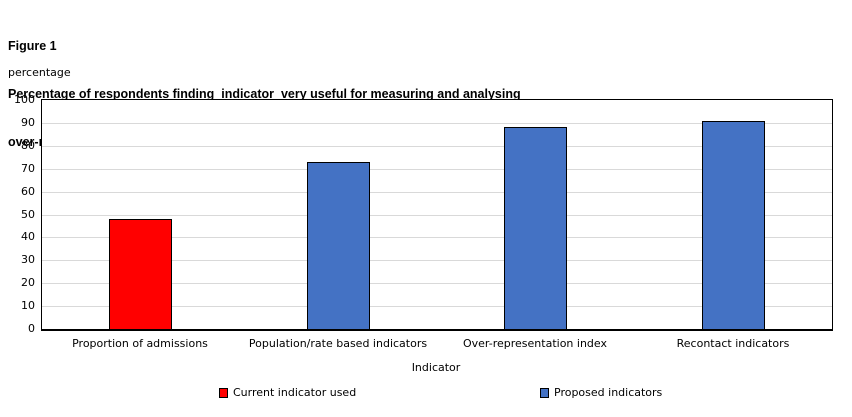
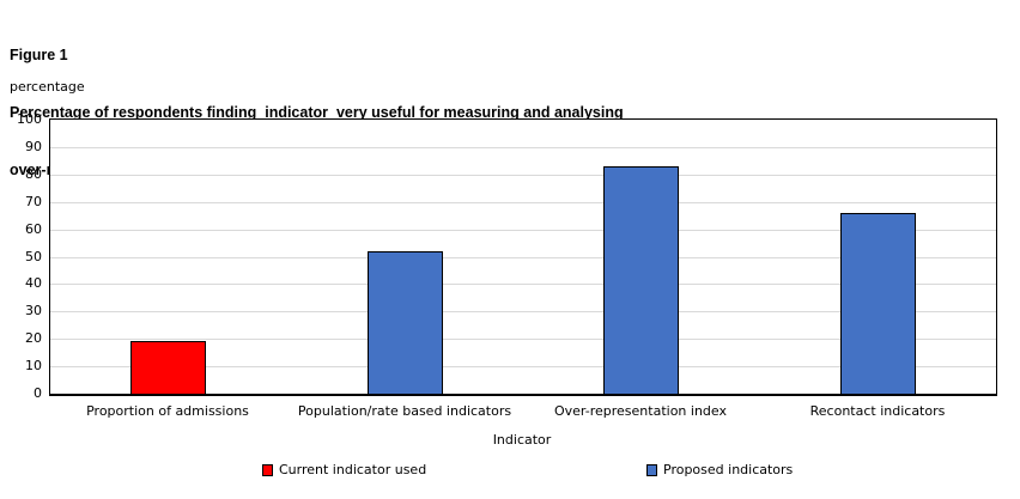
Proportion of admissions: 48 -> 19
Population/rate based indicators: 73 -> 52
Over-representation index: 88 -> 83
Recontact indicators: 91 -> 66
